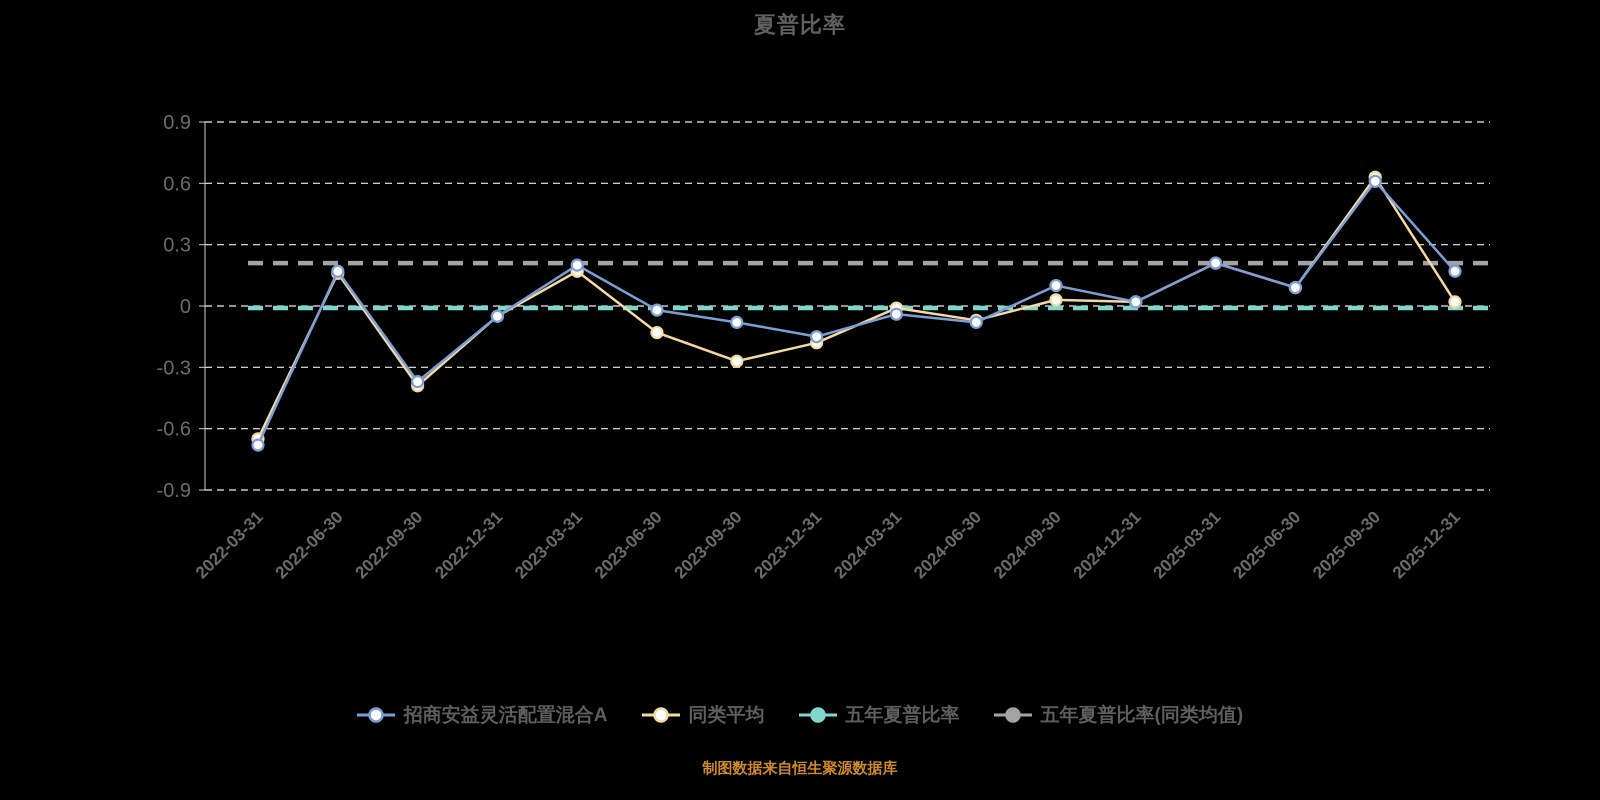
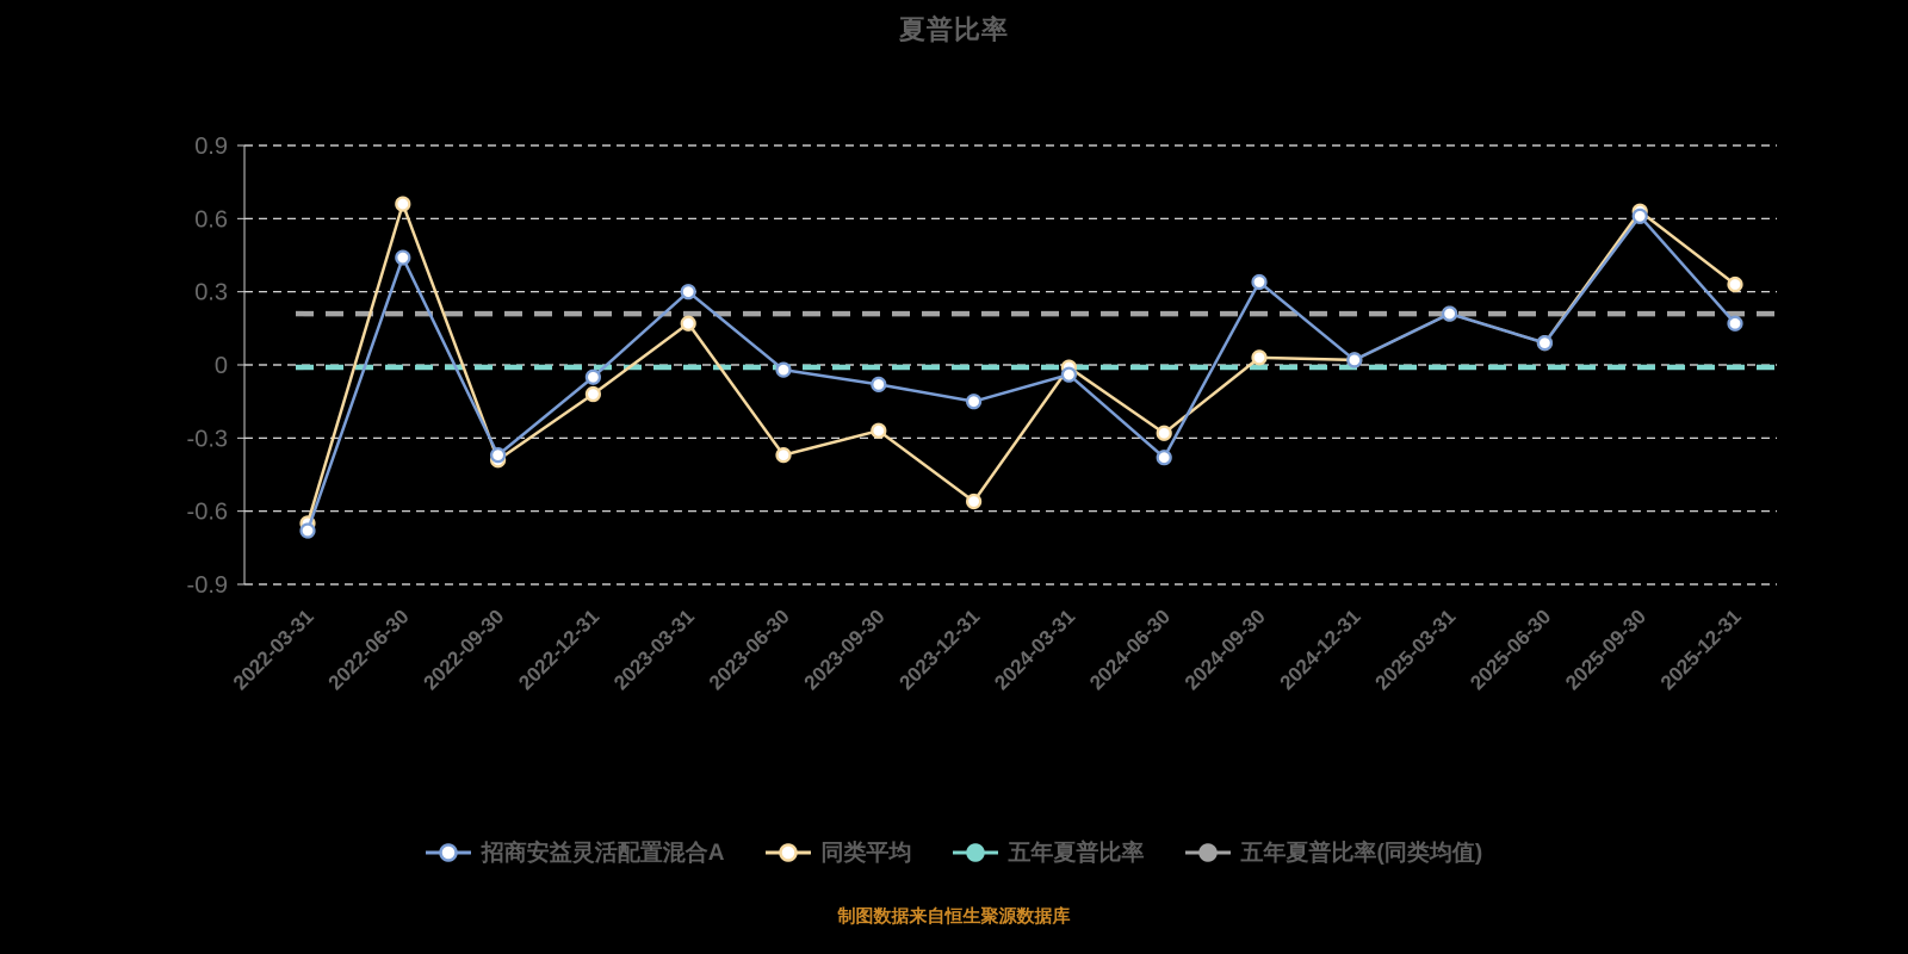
招商安益灵活配置混合A/2022-06-30: 0.17 -> 0.44
同类平均/2022-06-30: 0.16 -> 0.66
同类平均/2022-12-31: -0.05 -> -0.12
招商安益灵活配置混合A/2023-03-31: 0.20 -> 0.30
同类平均/2023-06-30: -0.13 -> -0.37
同类平均/2023-12-31: -0.18 -> -0.56
招商安益灵活配置混合A/2024-06-30: -0.08 -> -0.38
同类平均/2024-06-30: -0.07 -> -0.28
招商安益灵活配置混合A/2024-09-30: 0.10 -> 0.34
同类平均/2025-12-31: 0.02 -> 0.33
